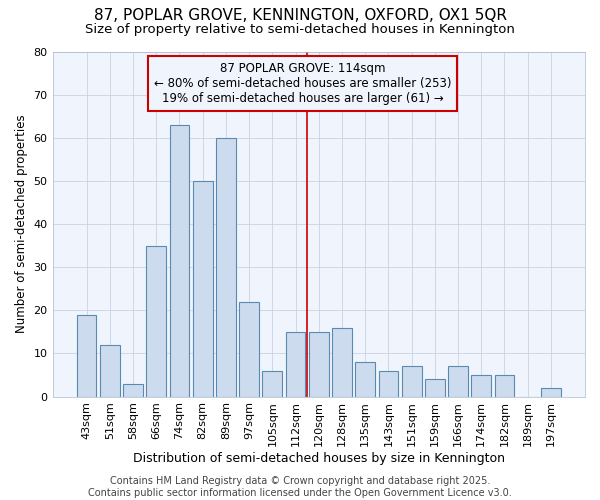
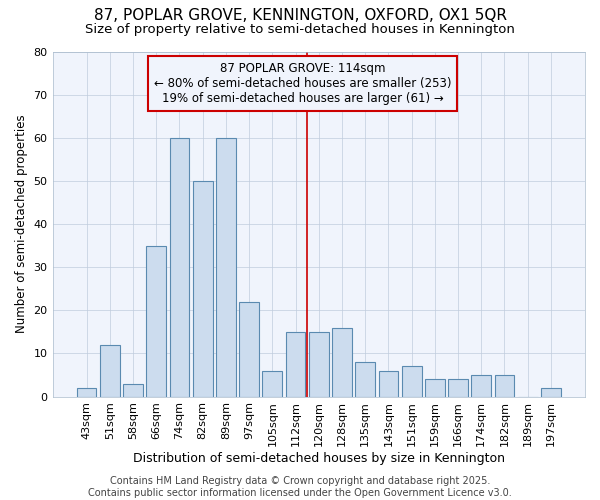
43sqm: 19 -> 2
74sqm: 63 -> 60
166sqm: 7 -> 4
